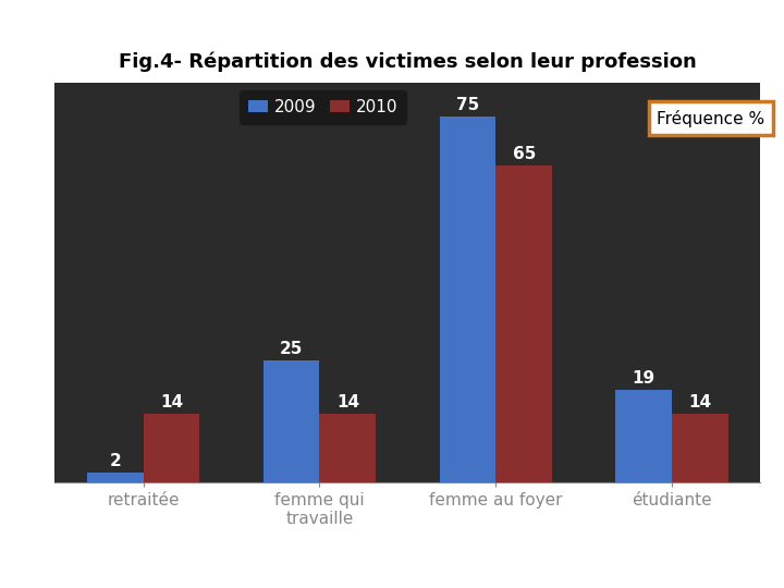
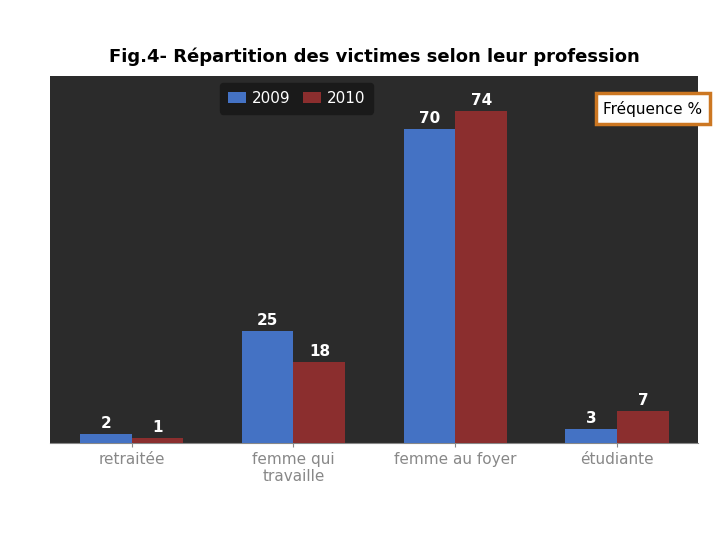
2010/retraitée: 14 -> 1
2010/femme qui travaille: 14 -> 18
2009/femme au foyer: 75 -> 70
2010/femme au foyer: 65 -> 74
2009/étudiante: 19 -> 3
2010/étudiante: 14 -> 7
